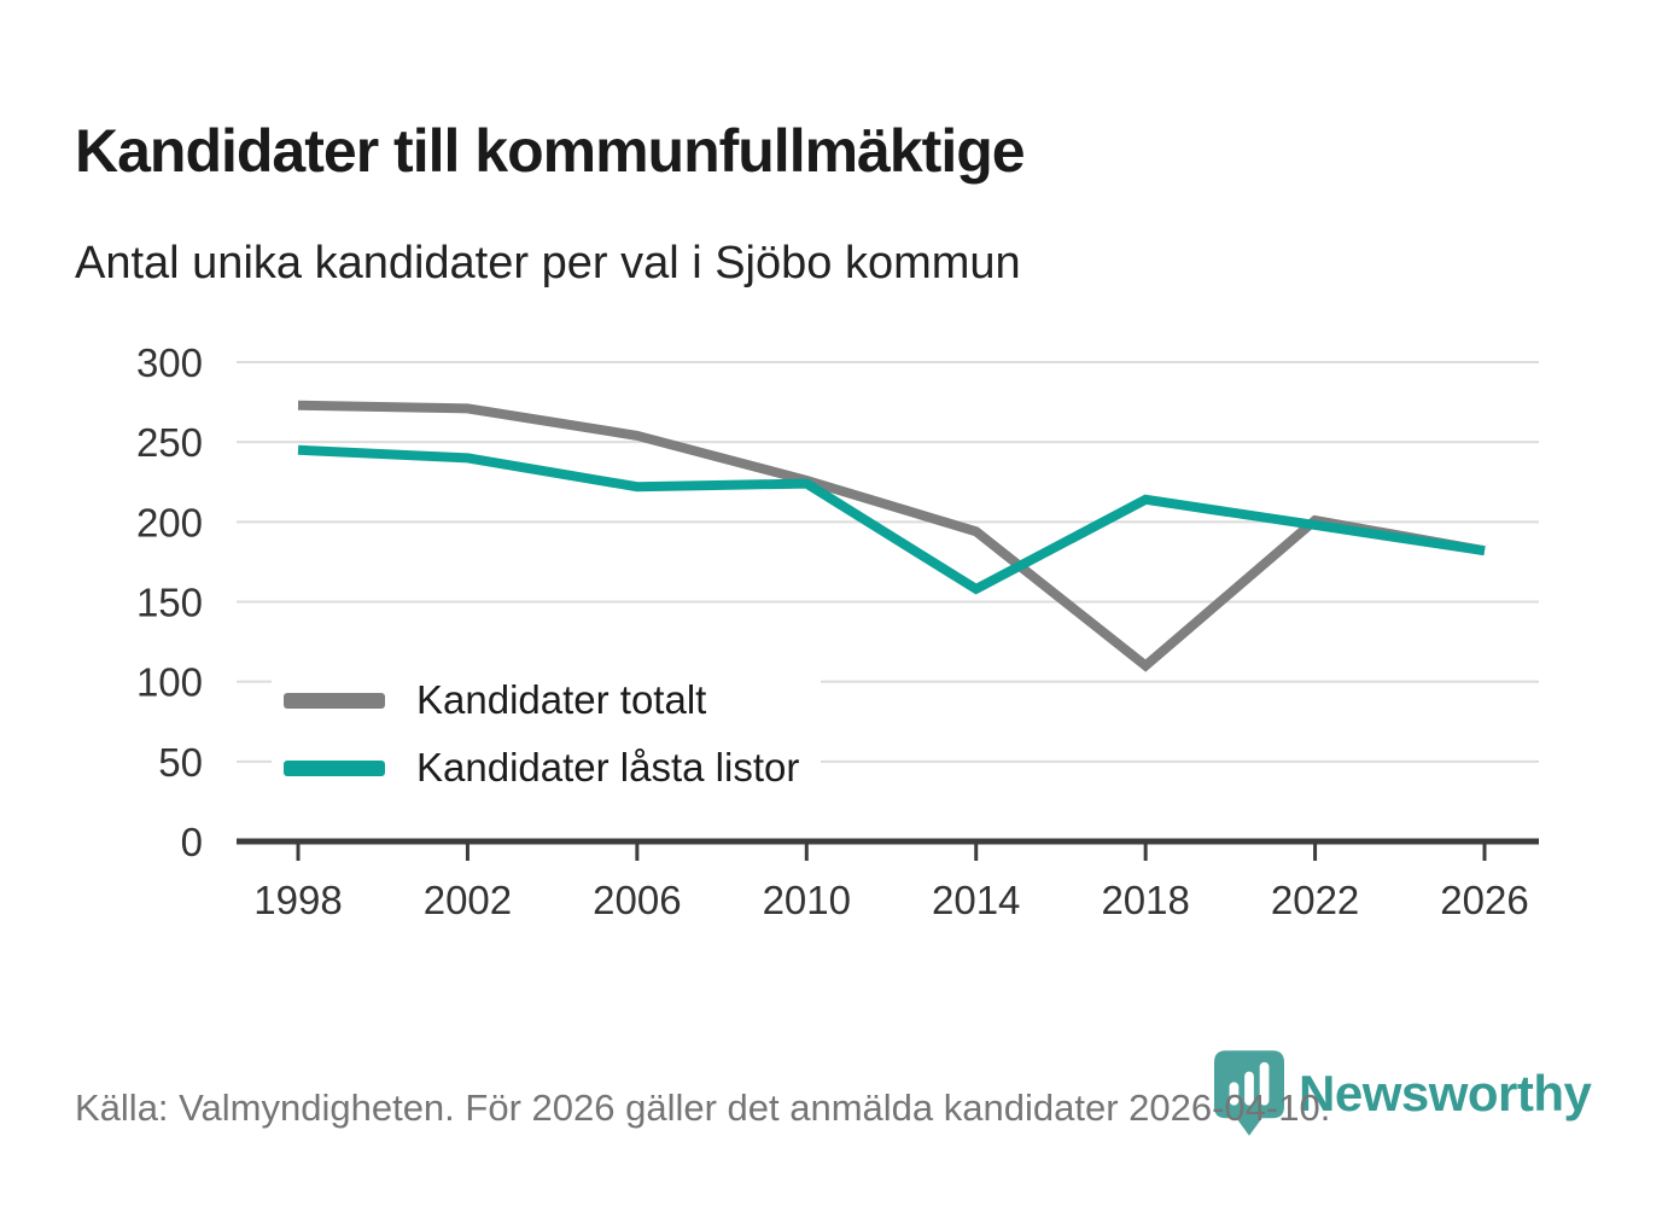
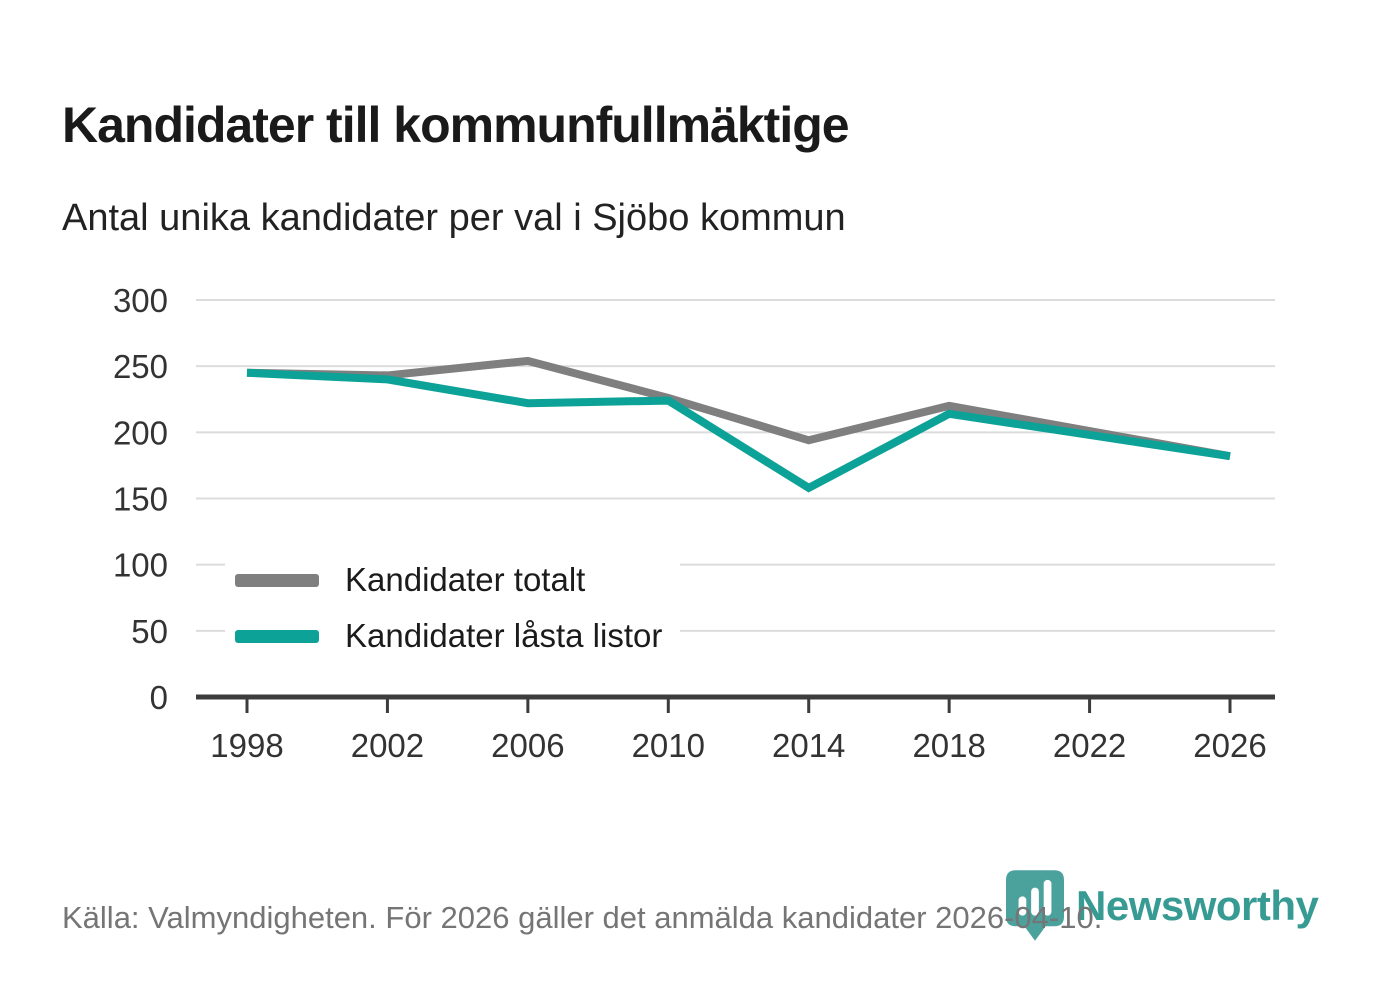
Kandidater totalt/1998: 273 -> 245
Kandidater totalt/2002: 271 -> 243
Kandidater totalt/2018: 110 -> 220
